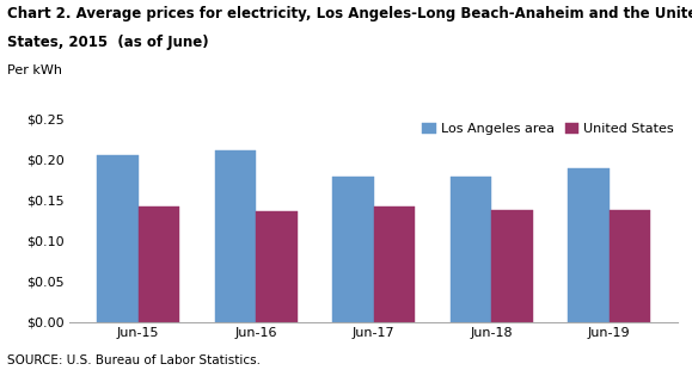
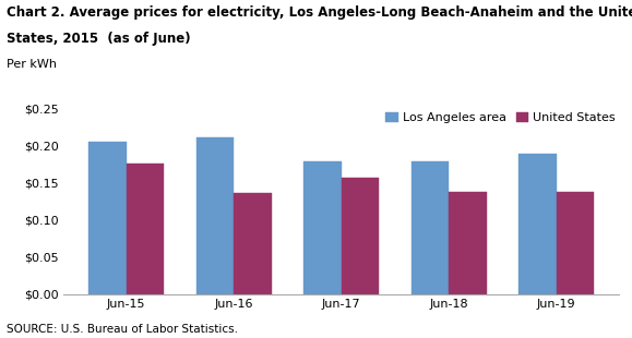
United States/Jun-15: $0.142 -> $0.176
United States/Jun-17: $0.142 -> $0.156
